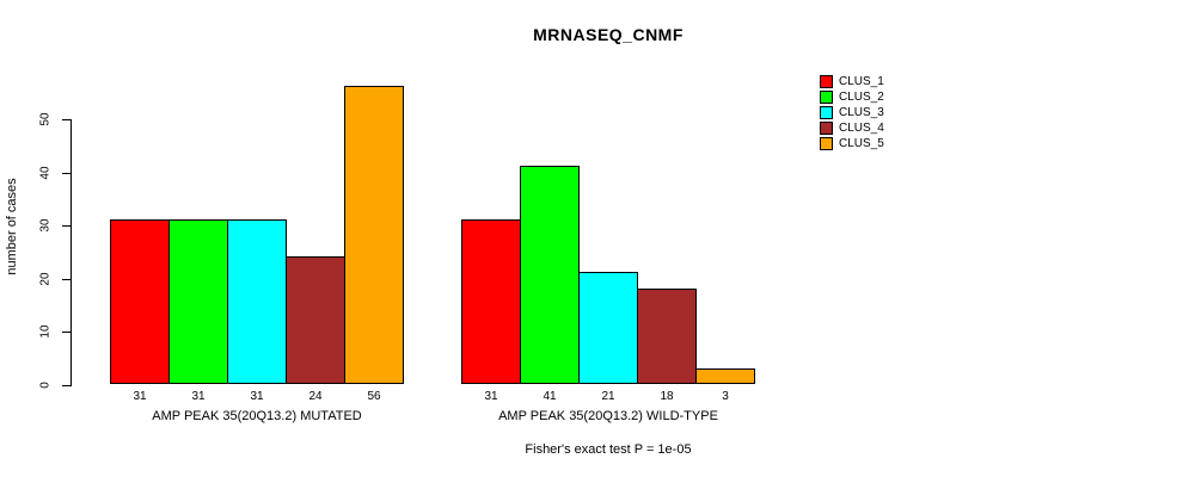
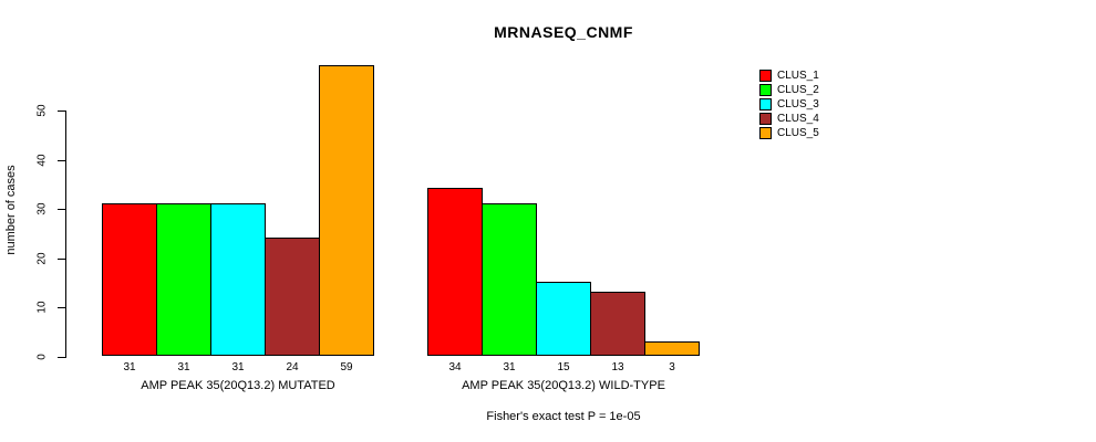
CLUS_5/AMP PEAK 35(20Q13.2) MUTATED: 56 -> 59
CLUS_1/AMP PEAK 35(20Q13.2) WILD-TYPE: 31 -> 34
CLUS_2/AMP PEAK 35(20Q13.2) WILD-TYPE: 41 -> 31
CLUS_3/AMP PEAK 35(20Q13.2) WILD-TYPE: 21 -> 15
CLUS_4/AMP PEAK 35(20Q13.2) WILD-TYPE: 18 -> 13
